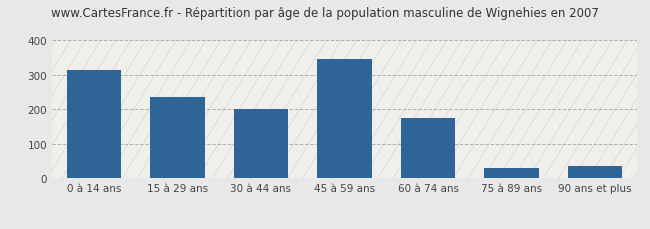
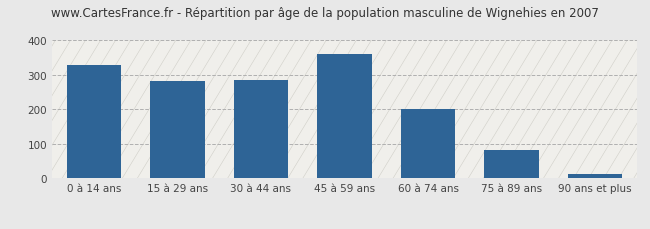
0 à 14 ans: 315 -> 330
15 à 29 ans: 235 -> 283
30 à 44 ans: 200 -> 285
45 à 59 ans: 345 -> 360
60 à 74 ans: 175 -> 200
75 à 89 ans: 30 -> 83
90 ans et plus: 35 -> 12
